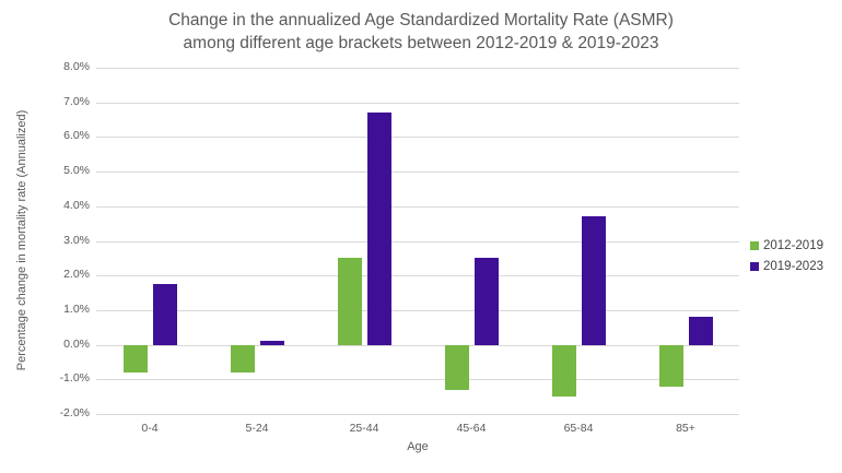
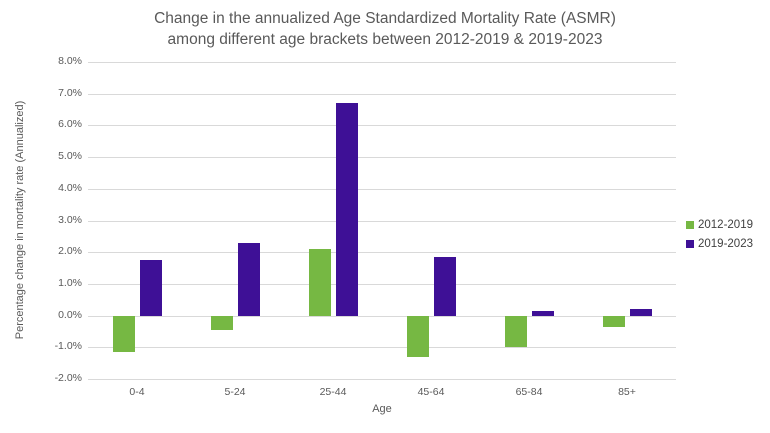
2012-2019/0-4: -0.8% -> -1.1%
2012-2019/5-24: -0.8% -> -0.5%
2019-2023/5-24: 0.1% -> 2.3%
2012-2019/25-44: 2.5% -> 2.1%
2019-2023/45-64: 2.5% -> 1.9%
2012-2019/65-84: -1.5% -> -1.0%
2019-2023/65-84: 3.7% -> 0.1%
2012-2019/85+: -1.2% -> -0.3%
2019-2023/85+: 0.8% -> 0.2%
